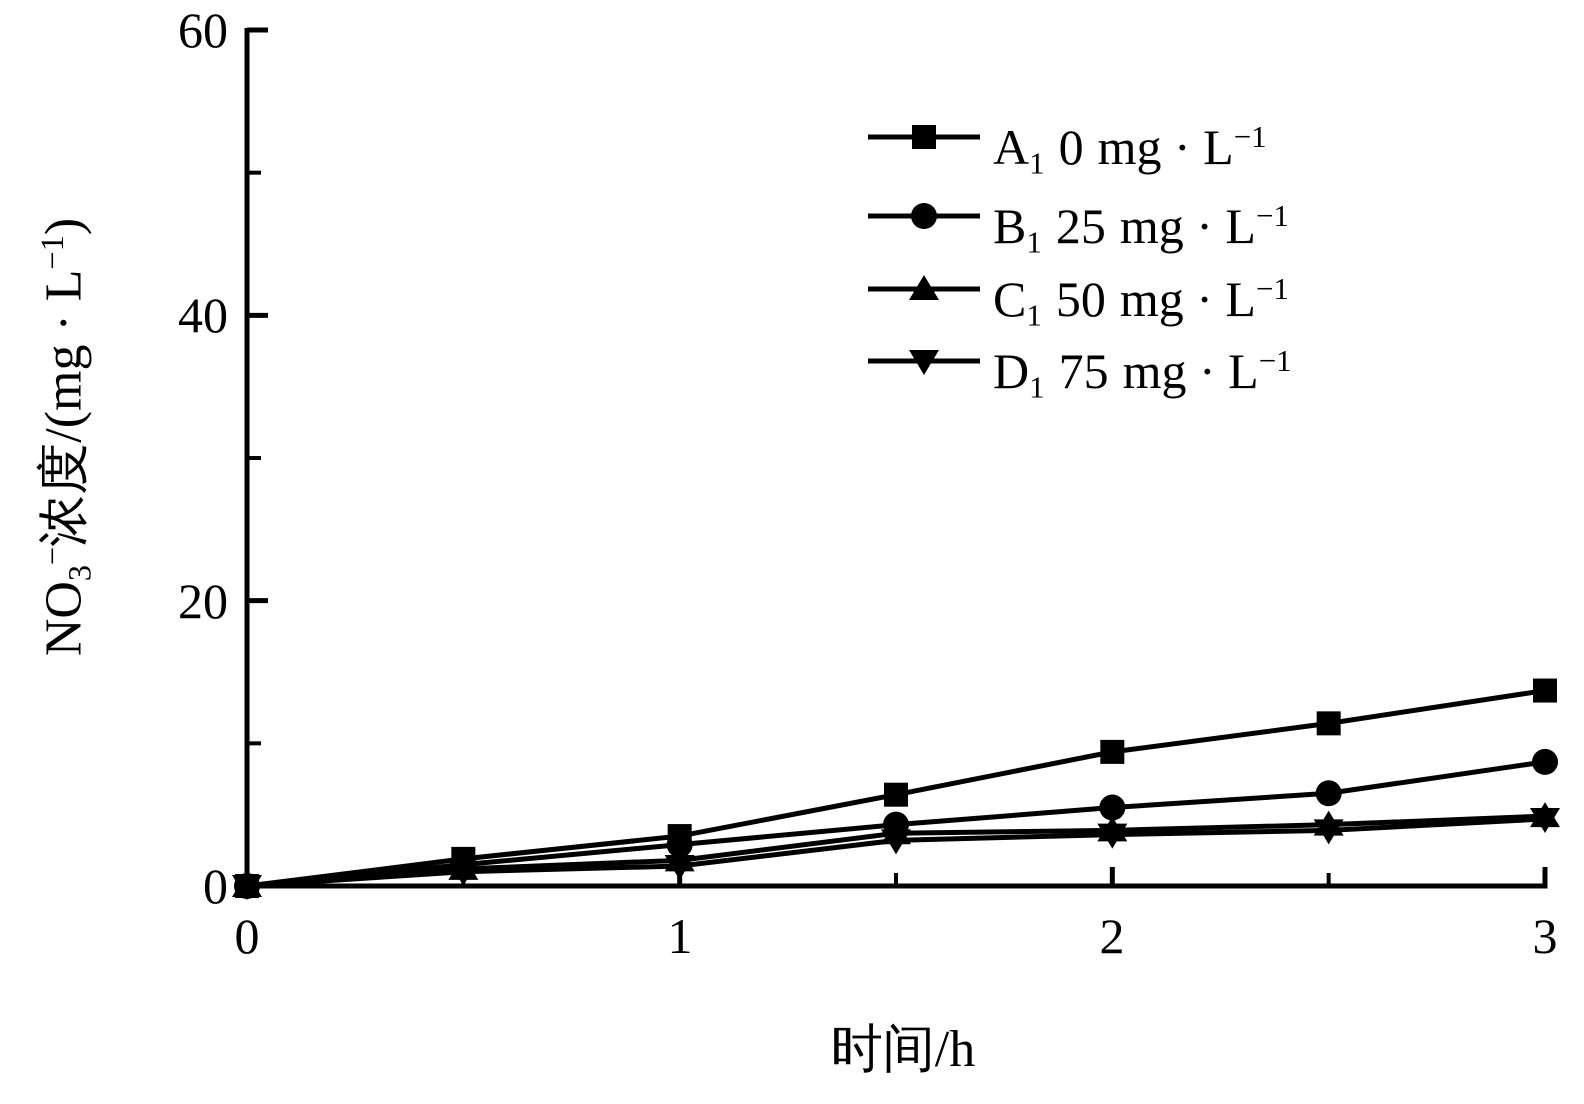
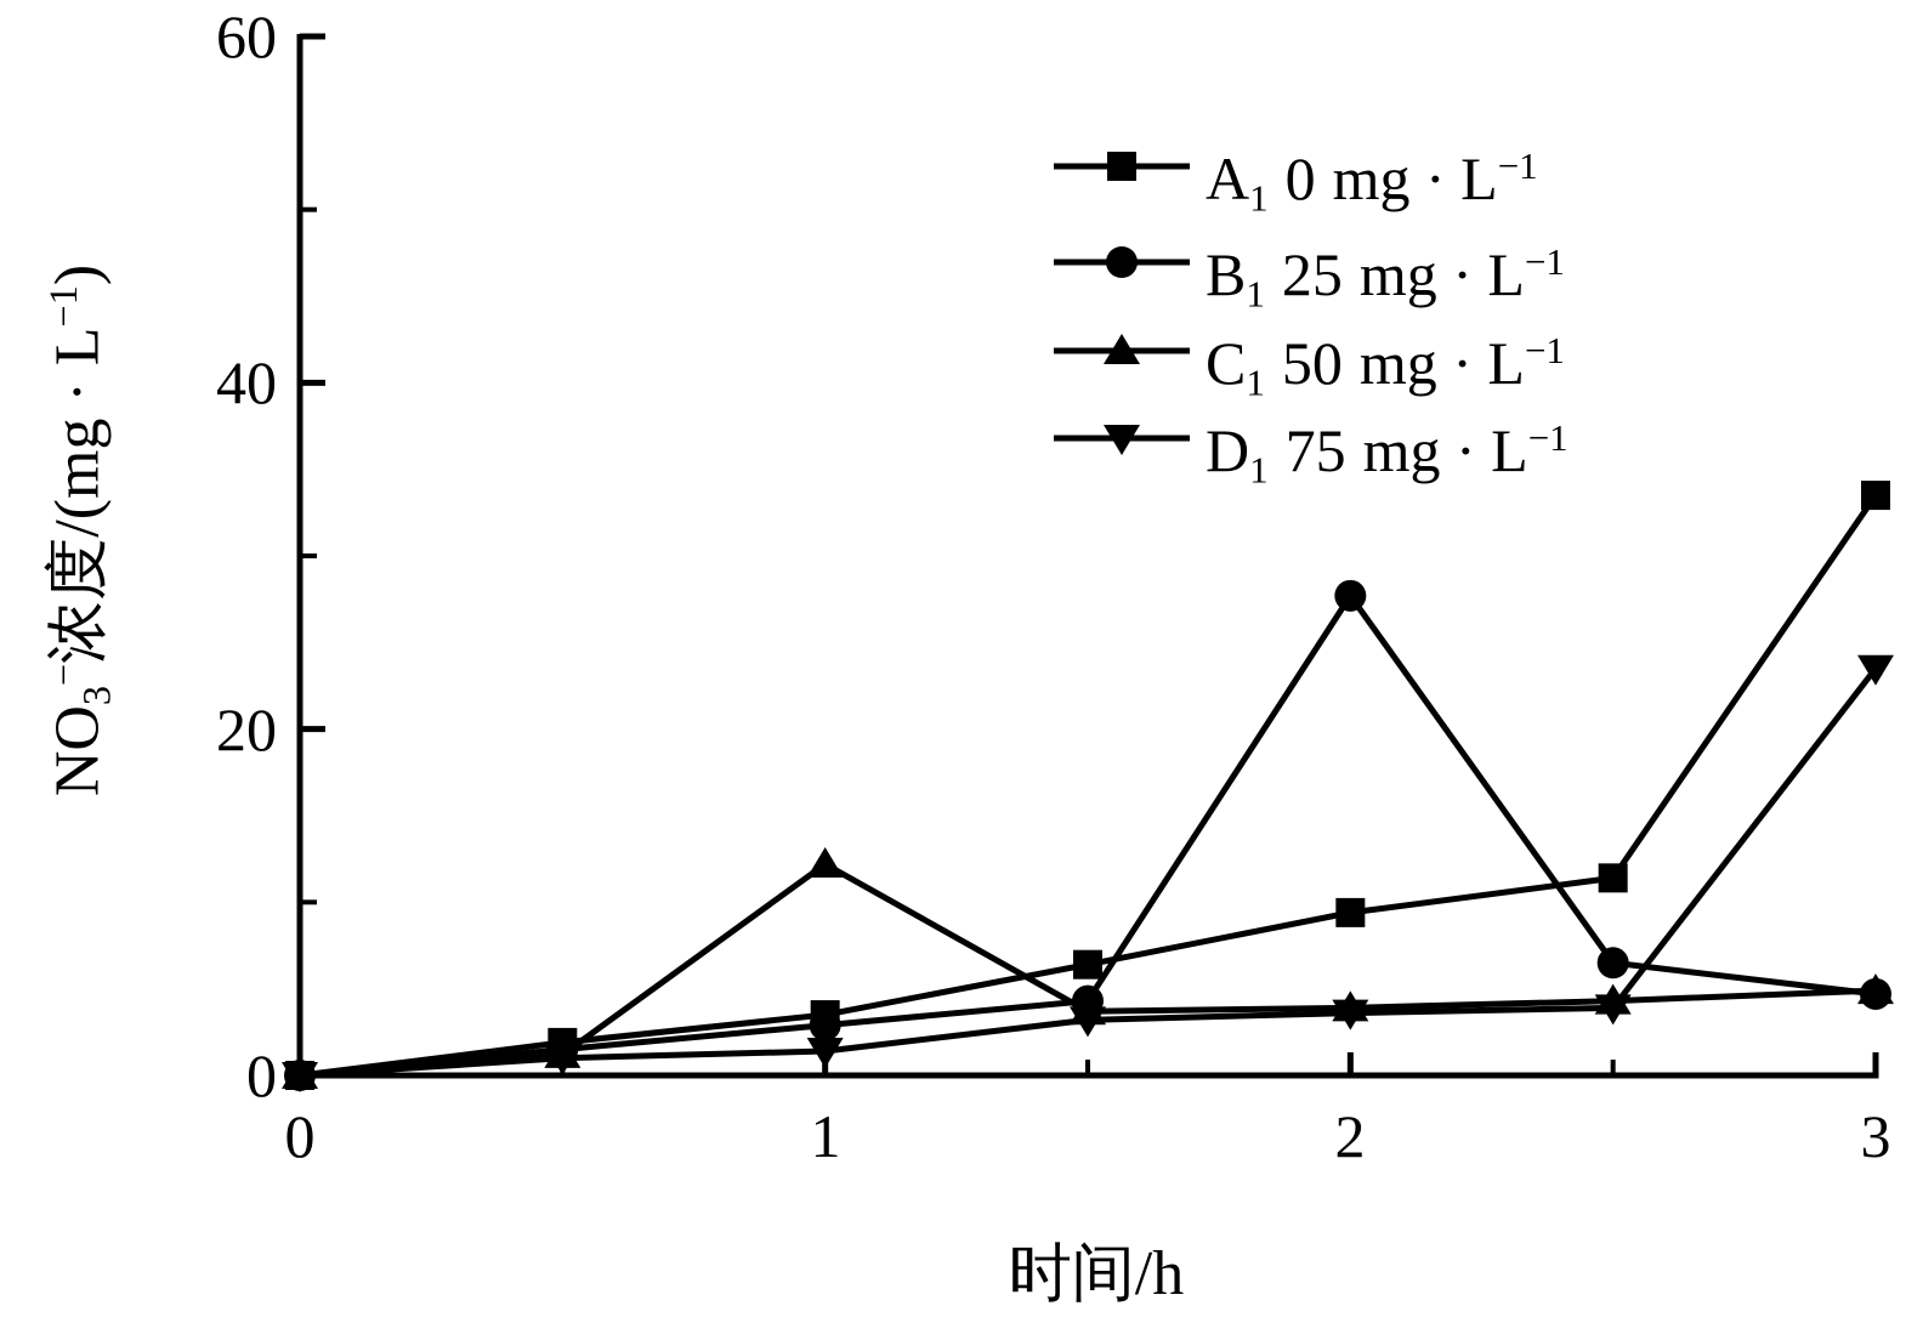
C1/1: 1.8 -> 12.2
B1/2: 5.5 -> 27.7
A1/3: 13.7 -> 33.5
B1/3: 8.7 -> 4.7
D1/3: 4.7 -> 23.5
